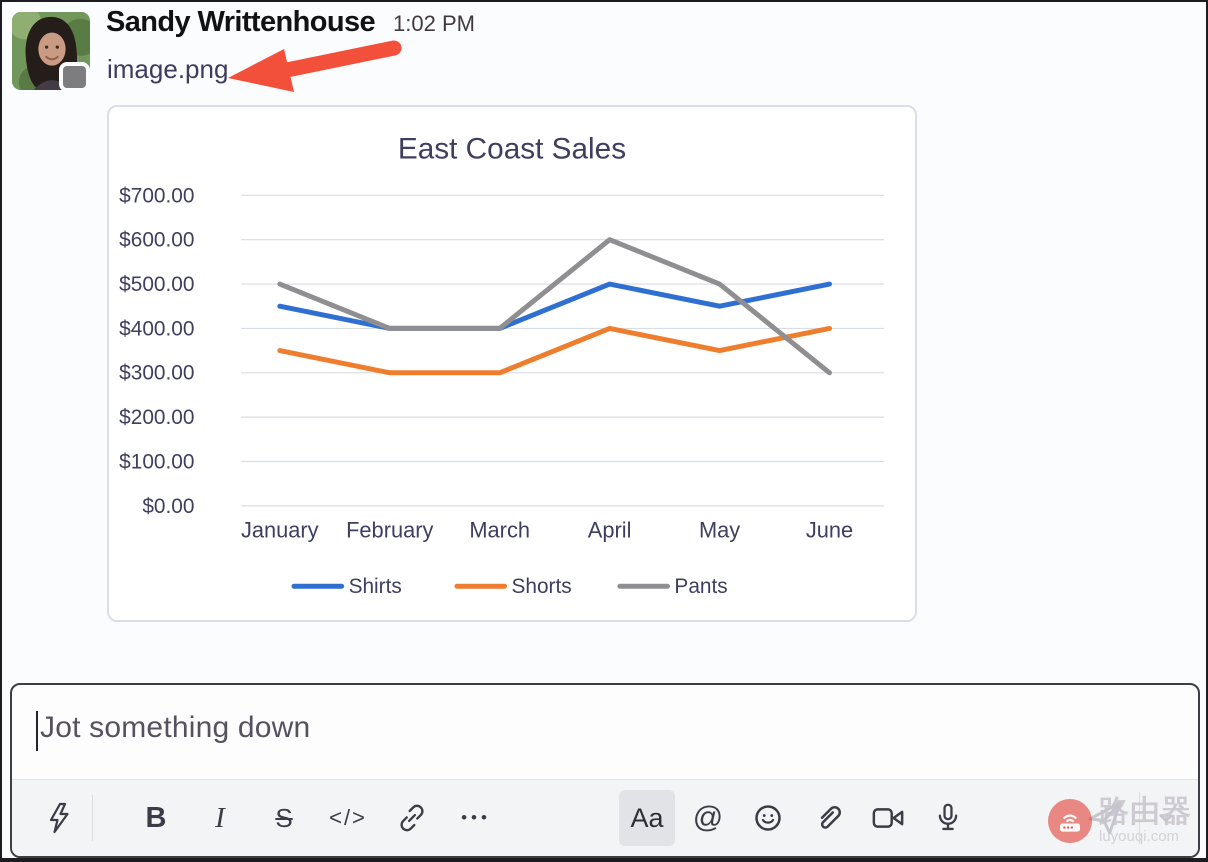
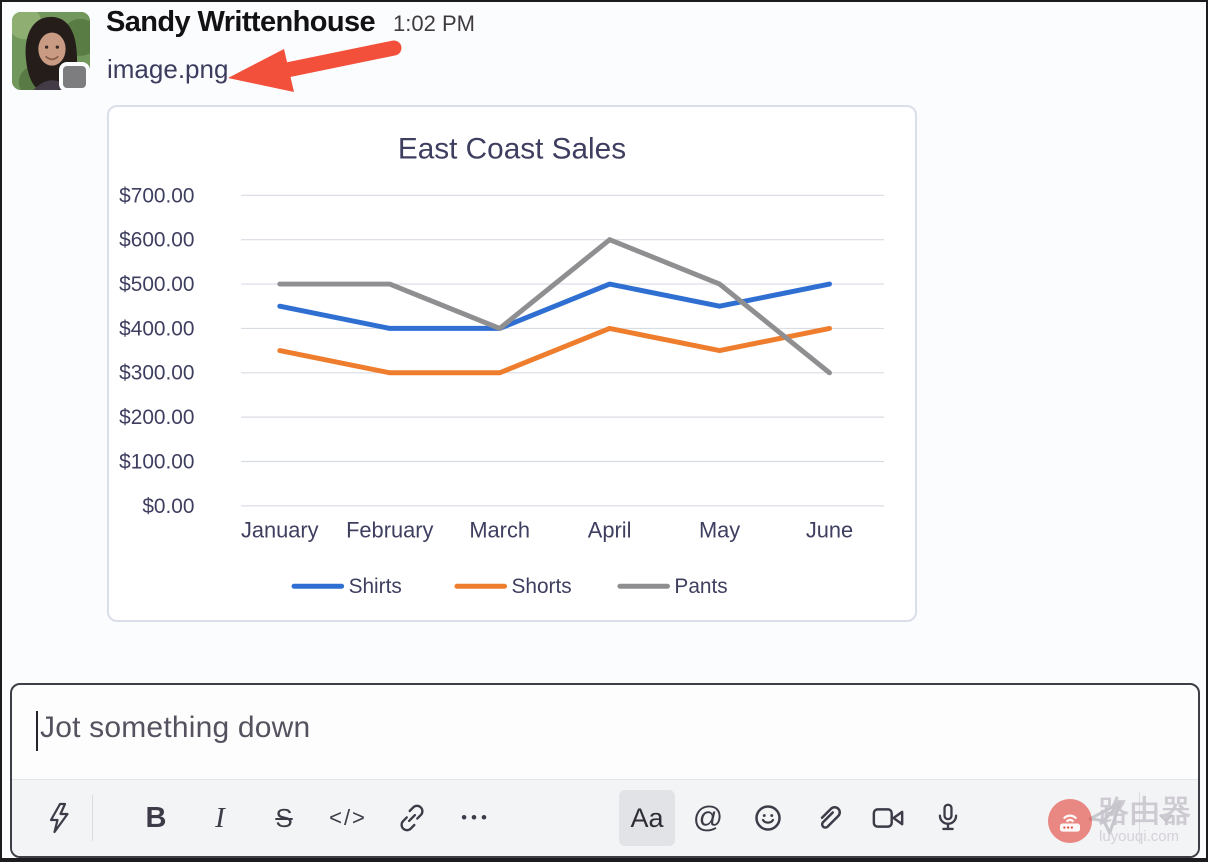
Pants/February: $400 -> $500
